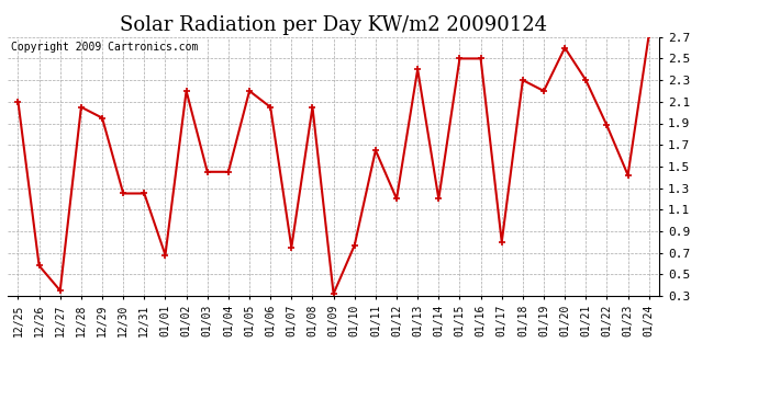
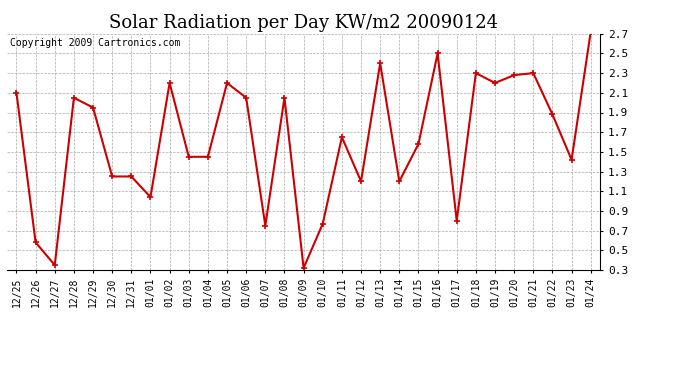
01/01: 0.68 -> 1.04
01/15: 2.50 -> 1.58
01/20: 2.60 -> 2.28
